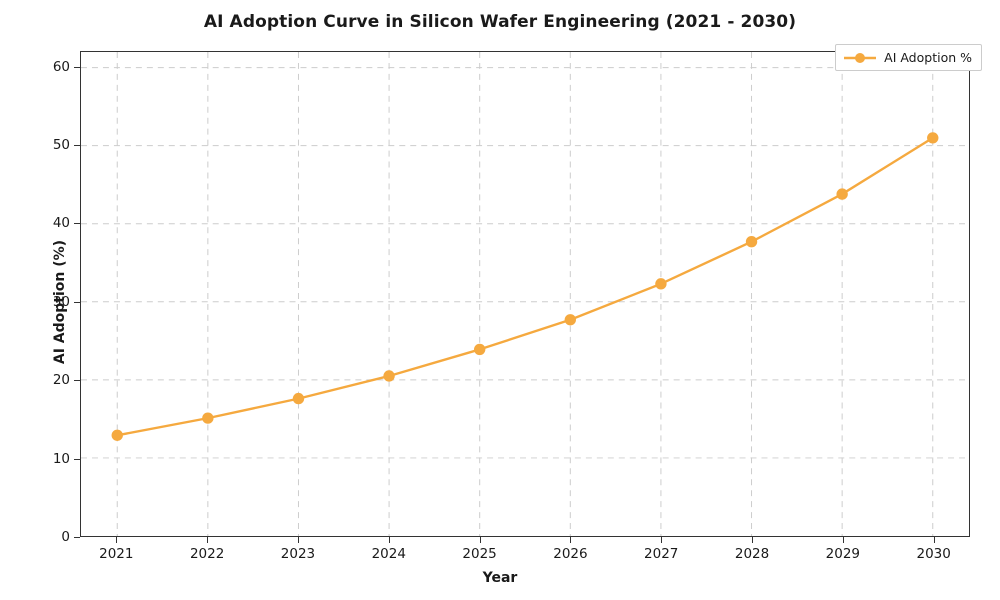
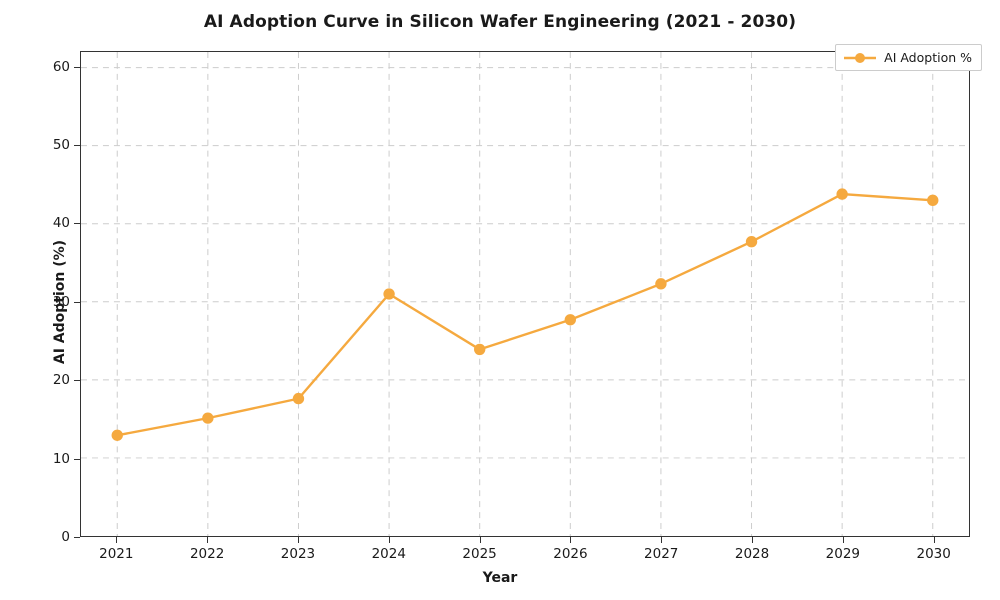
2024: 20 -> 31
2030: 51 -> 43
